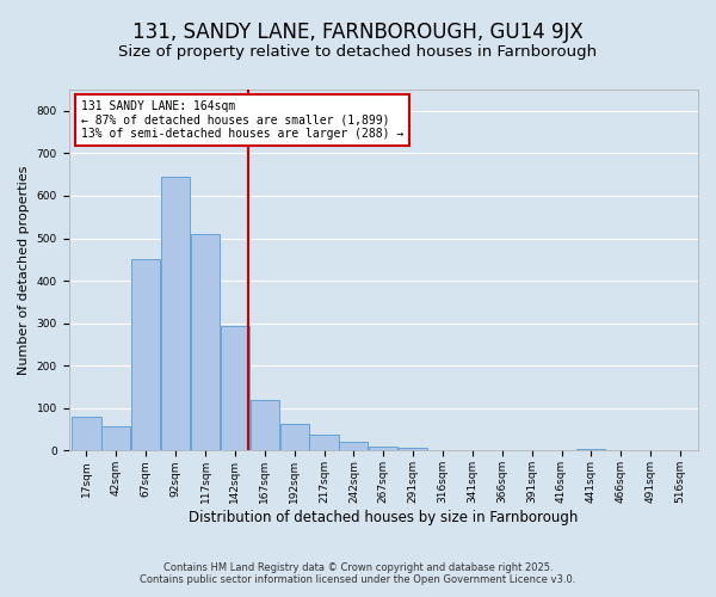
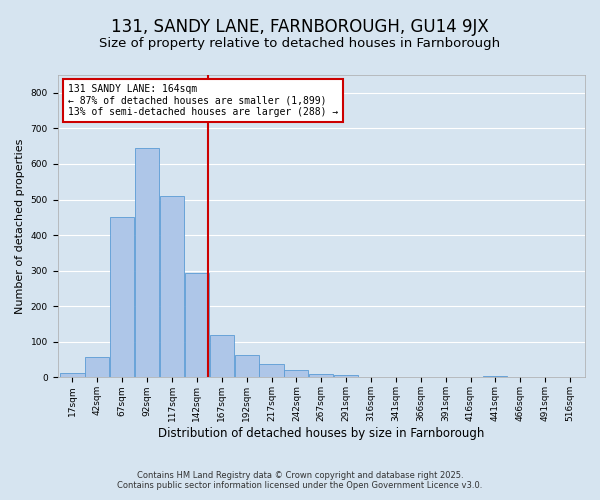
17sqm: 80 -> 12
